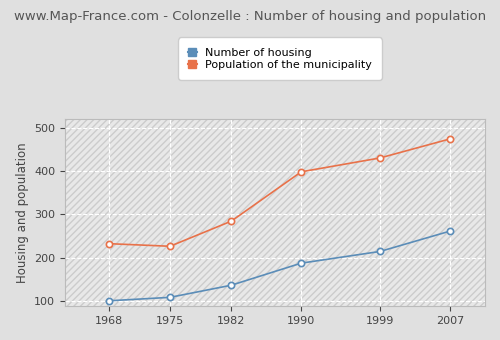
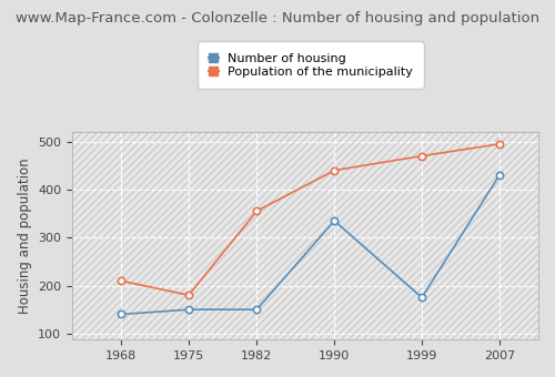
Number of housing/1968: 100 -> 140
Population of the municipality/1968: 232 -> 210
Number of housing/1975: 108 -> 150
Population of the municipality/1975: 226 -> 180
Number of housing/1982: 136 -> 150
Population of the municipality/1982: 284 -> 355
Number of housing/1990: 187 -> 335
Population of the municipality/1990: 398 -> 440
Number of housing/1999: 214 -> 175
Population of the municipality/1999: 430 -> 470
Number of housing/2007: 261 -> 430
Population of the municipality/2007: 474 -> 495
